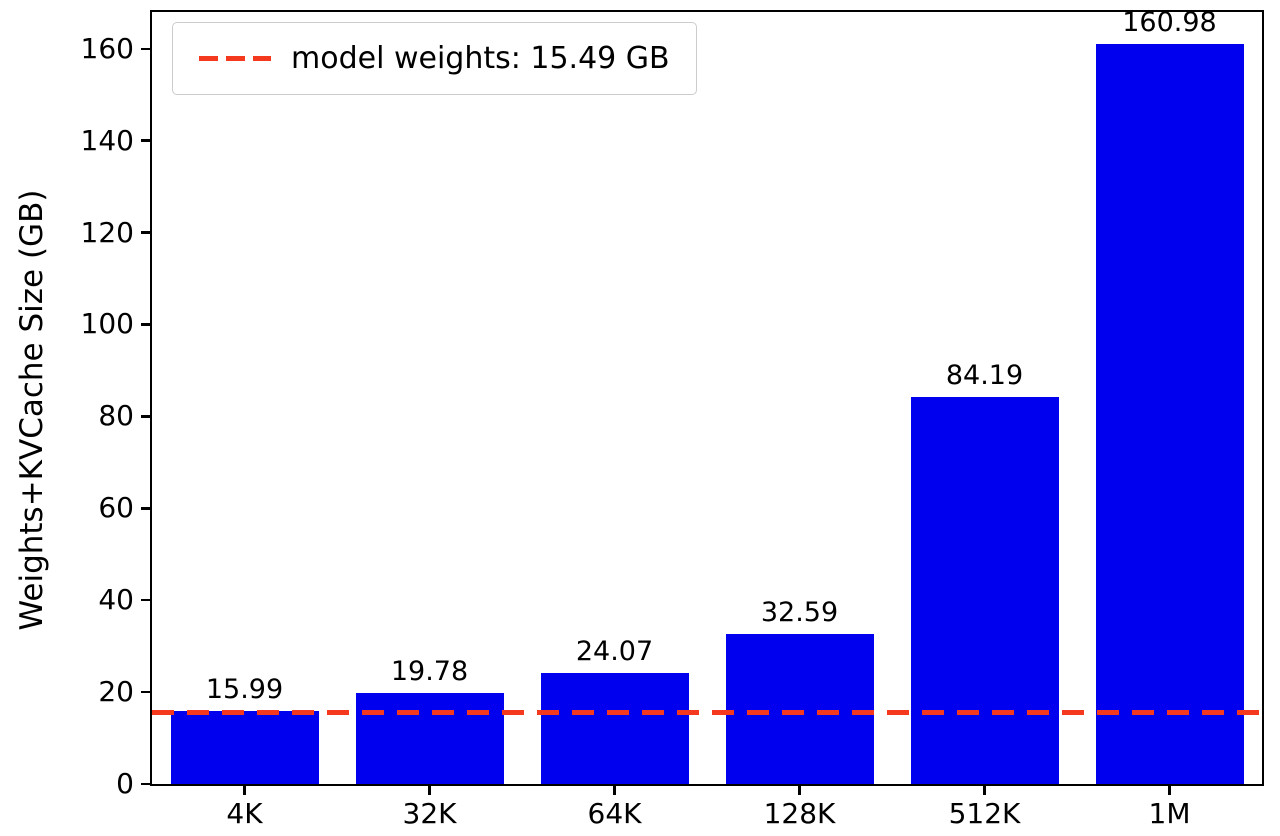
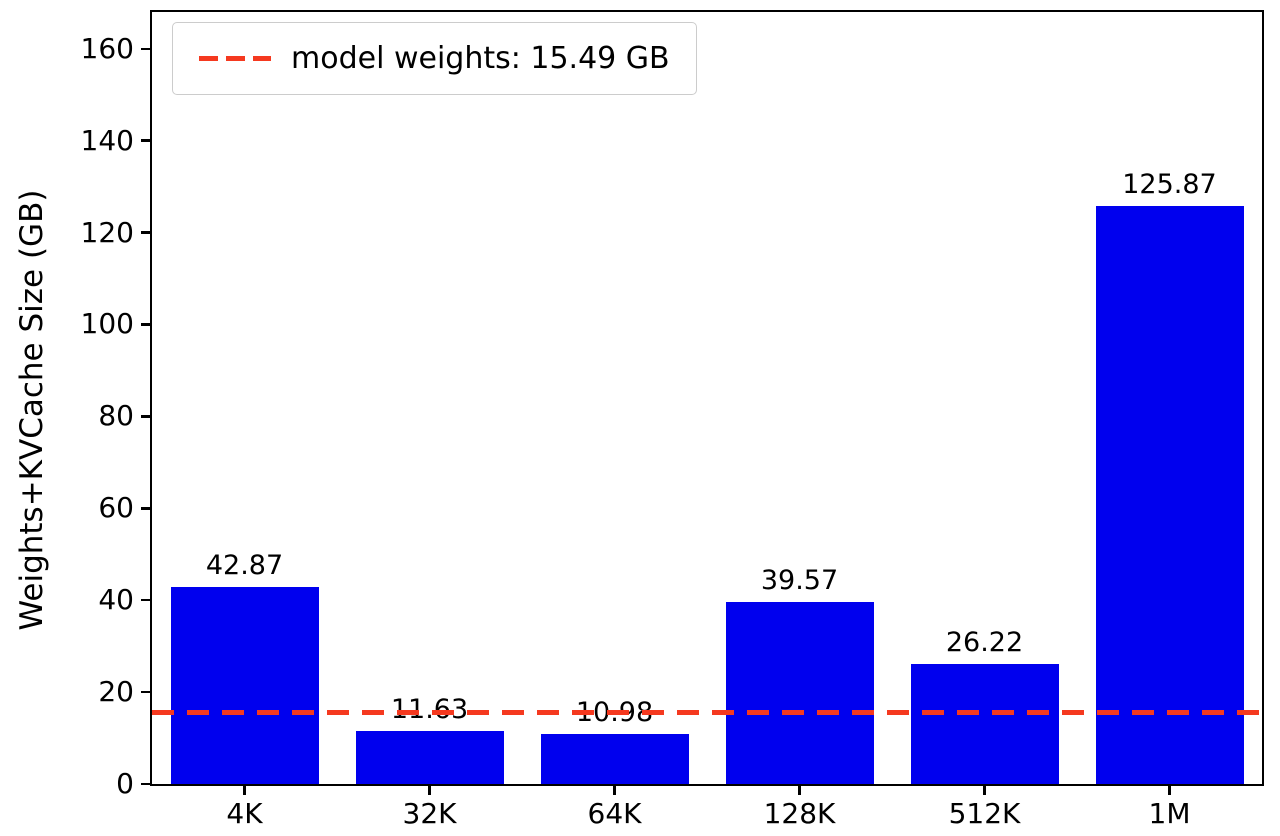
4K: 15.99 -> 42.87
32K: 19.78 -> 11.63
64K: 24.07 -> 10.98
128K: 32.59 -> 39.57
512K: 84.19 -> 26.22
1M: 160.98 -> 125.87
